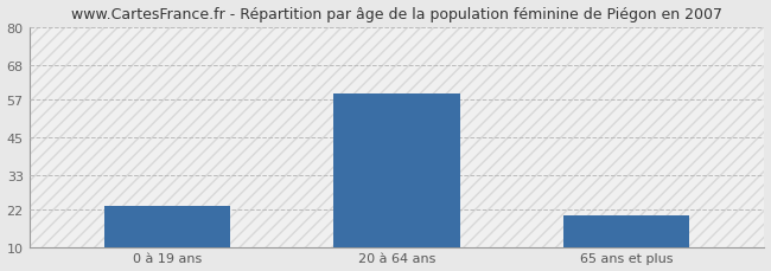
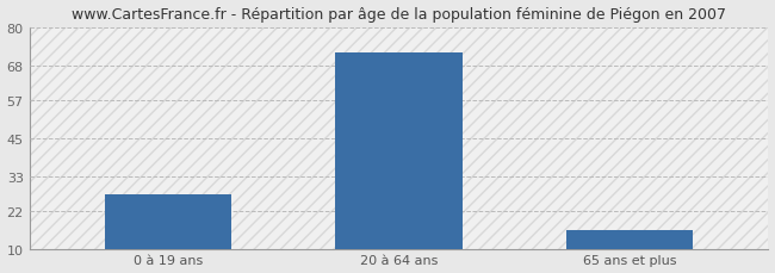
0 à 19 ans: 23 -> 27
20 à 64 ans: 59 -> 72
65 ans et plus: 20 -> 16
